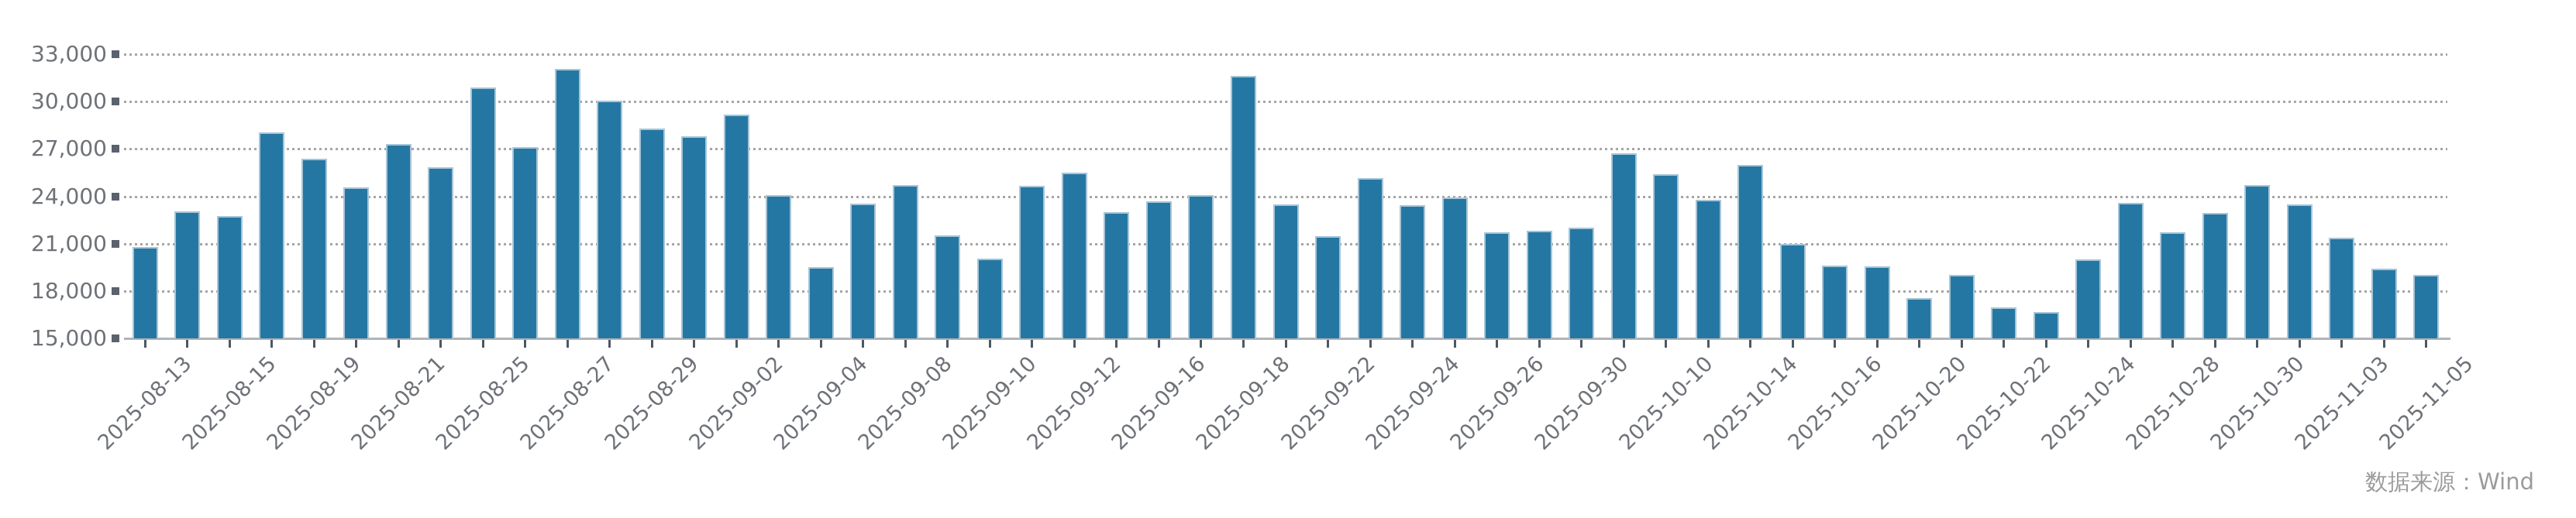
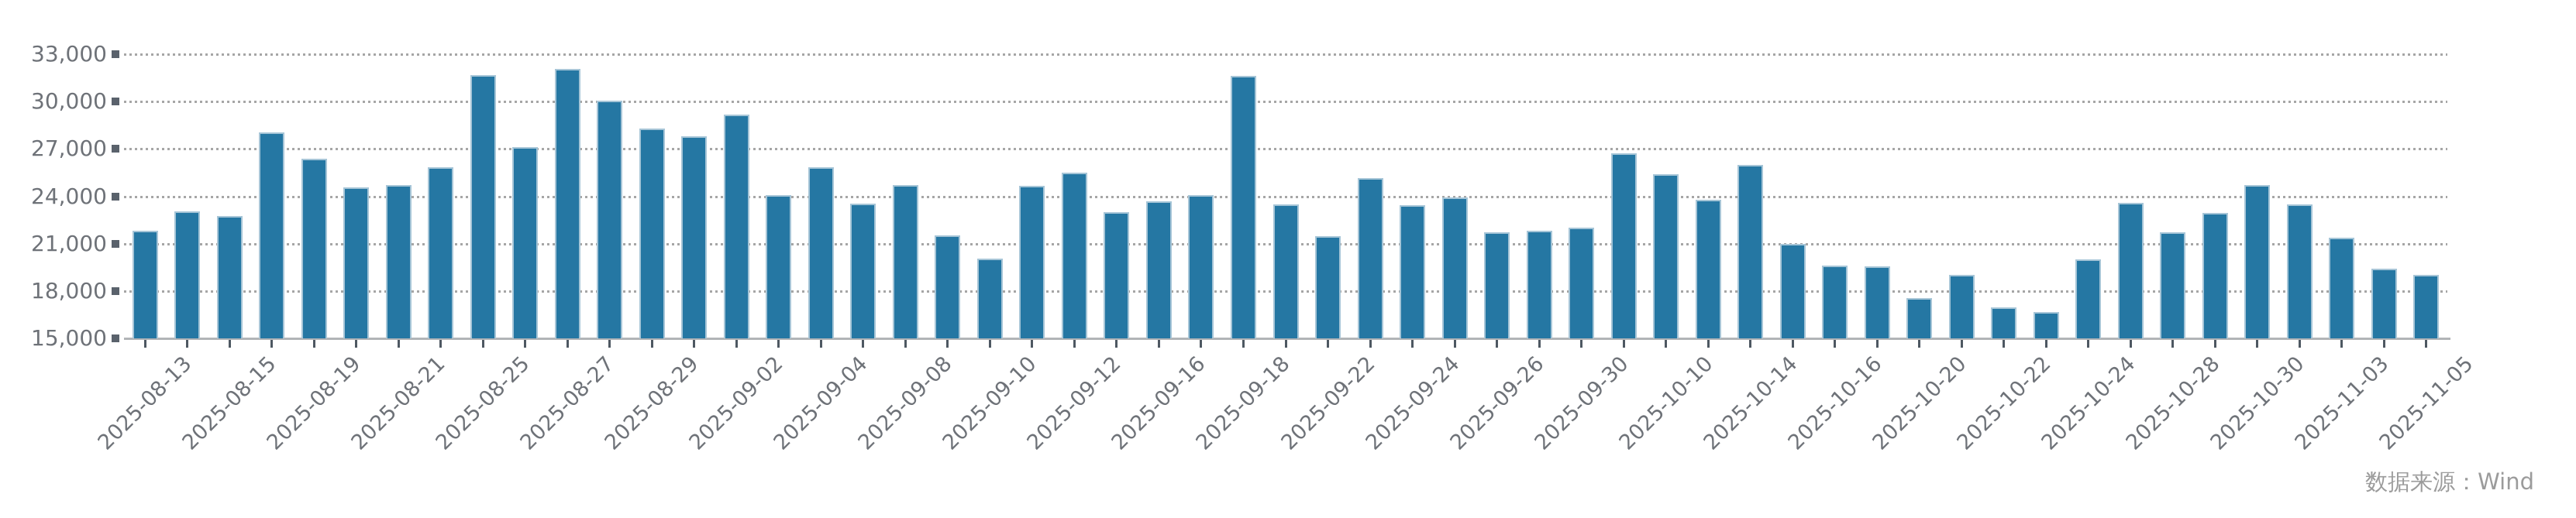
2025-08-13: 20800 -> 21800
2025-08-21: 27300 -> 24700
2025-08-25: 30900 -> 31700
2025-09-04: 19500 -> 25800
